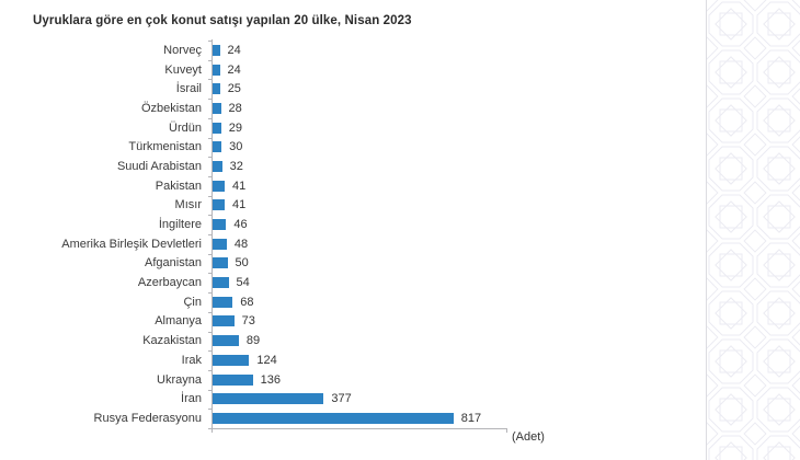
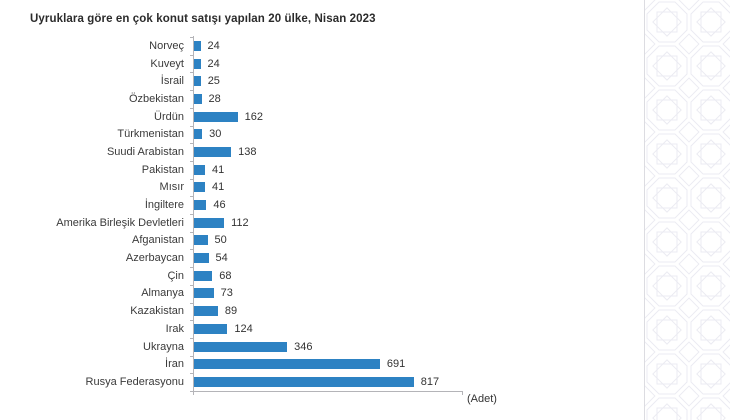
Ürdün: 29 -> 162
Suudi Arabistan: 32 -> 138
Amerika Birleşik Devletleri: 48 -> 112
Ukrayna: 136 -> 346
İran: 377 -> 691
